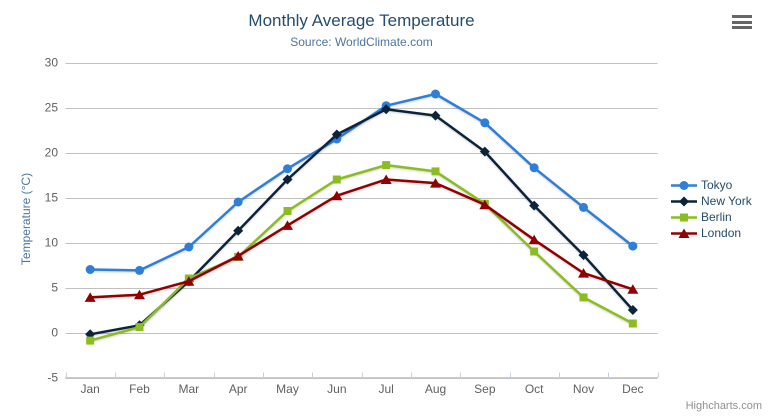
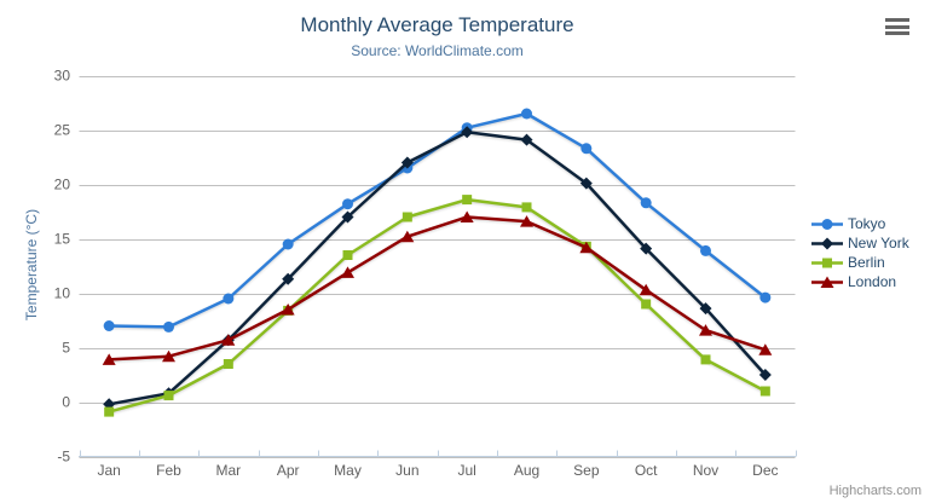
Berlin/Mar: 6 -> 4
